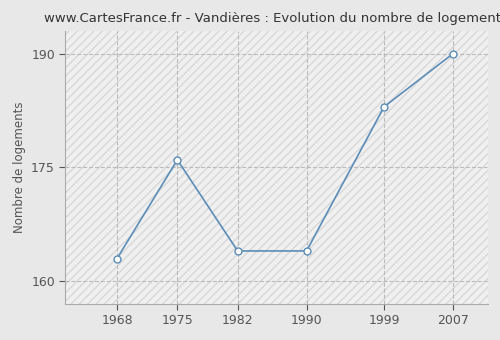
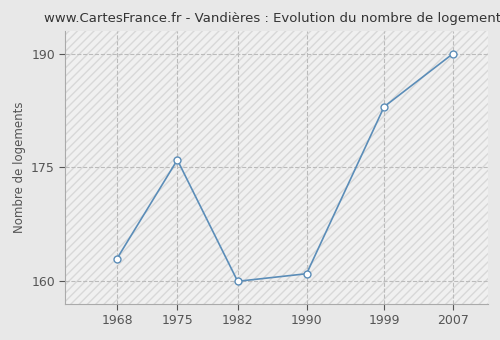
1982: 164 -> 160
1990: 164 -> 161
